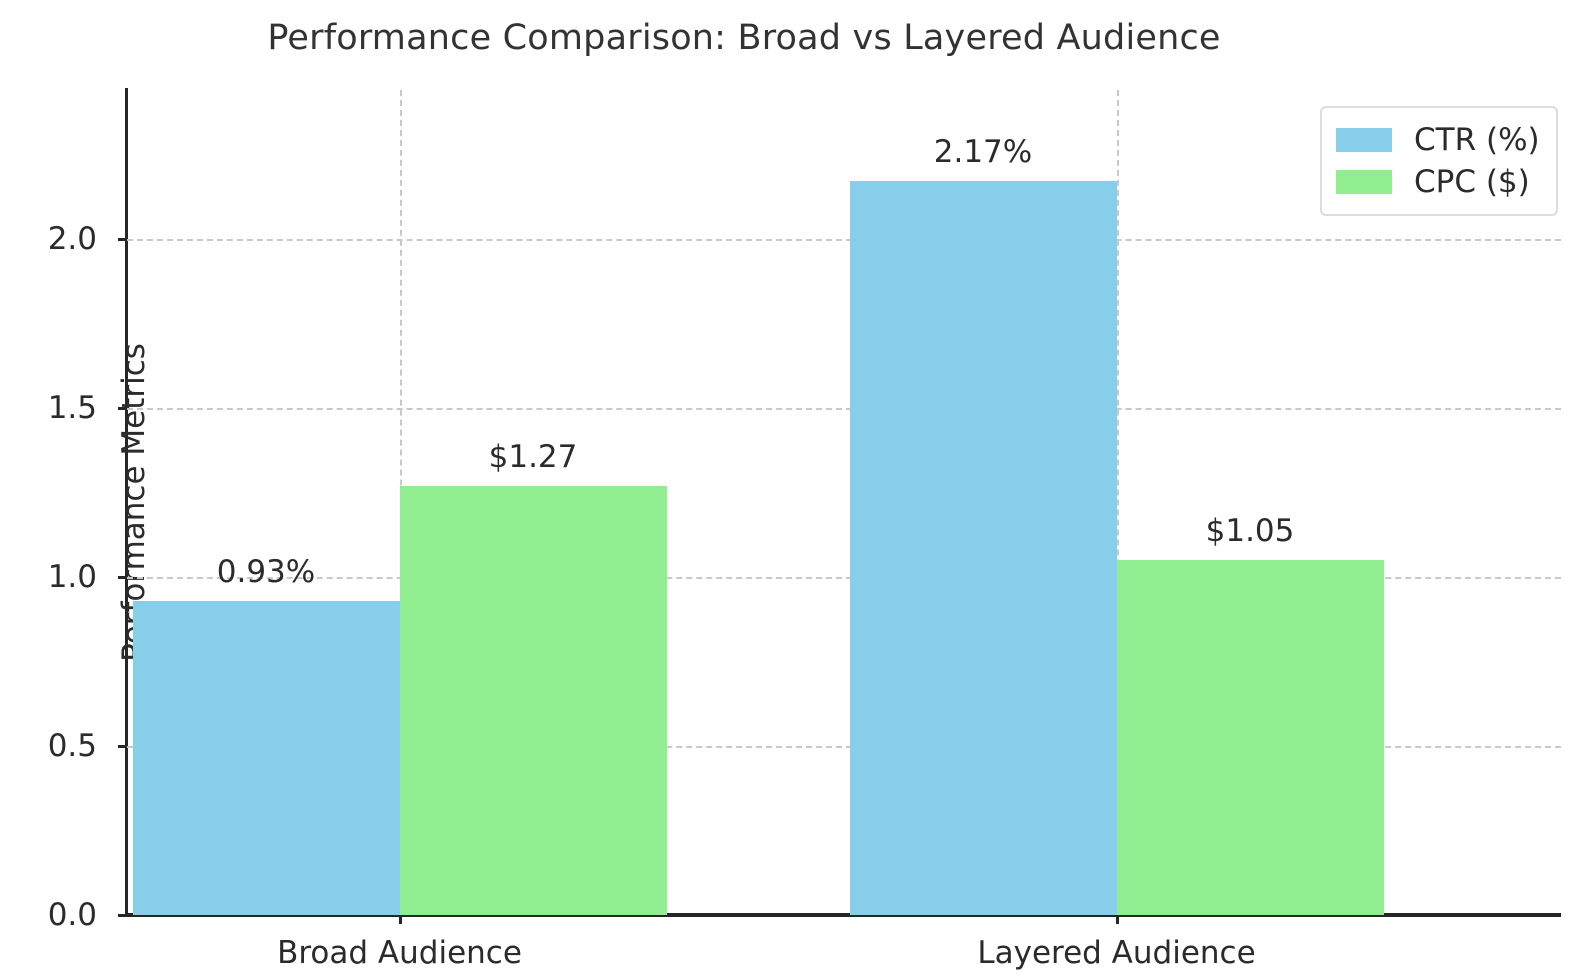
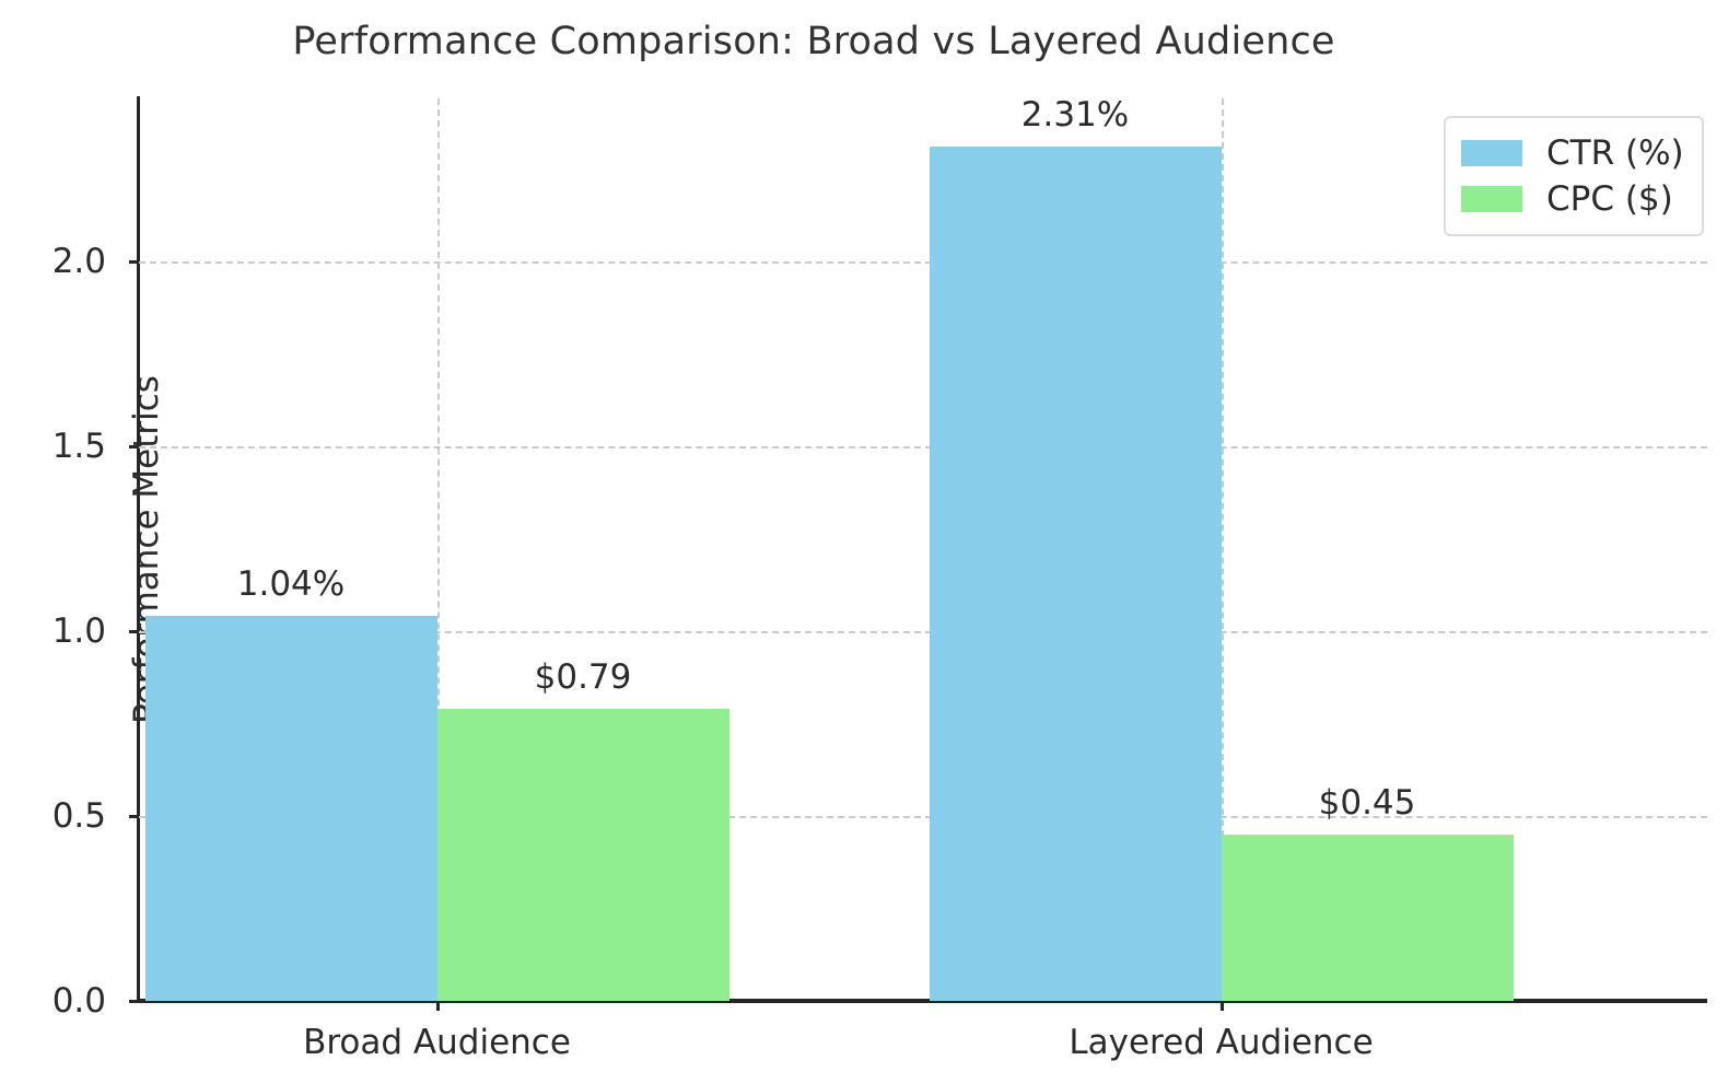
CTR (%)/Broad Audience: 0.93% -> 1.04%
CPC ($)/Broad Audience: $1.27 -> $0.79
CTR (%)/Layered Audience: 2.17% -> 2.31%
CPC ($)/Layered Audience: $1.05 -> $0.45
